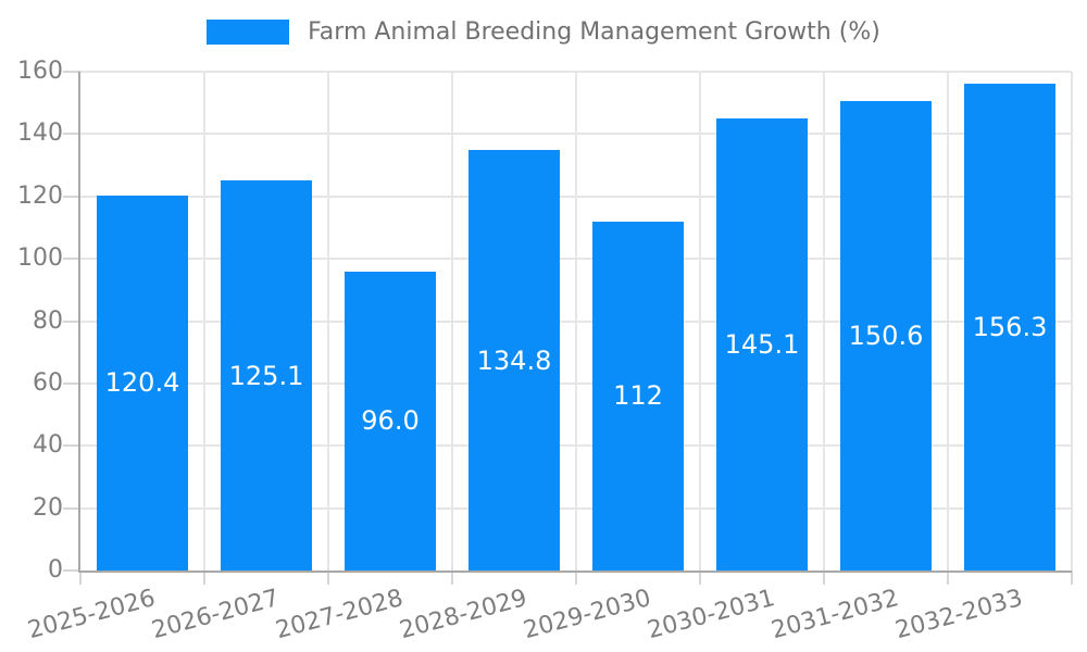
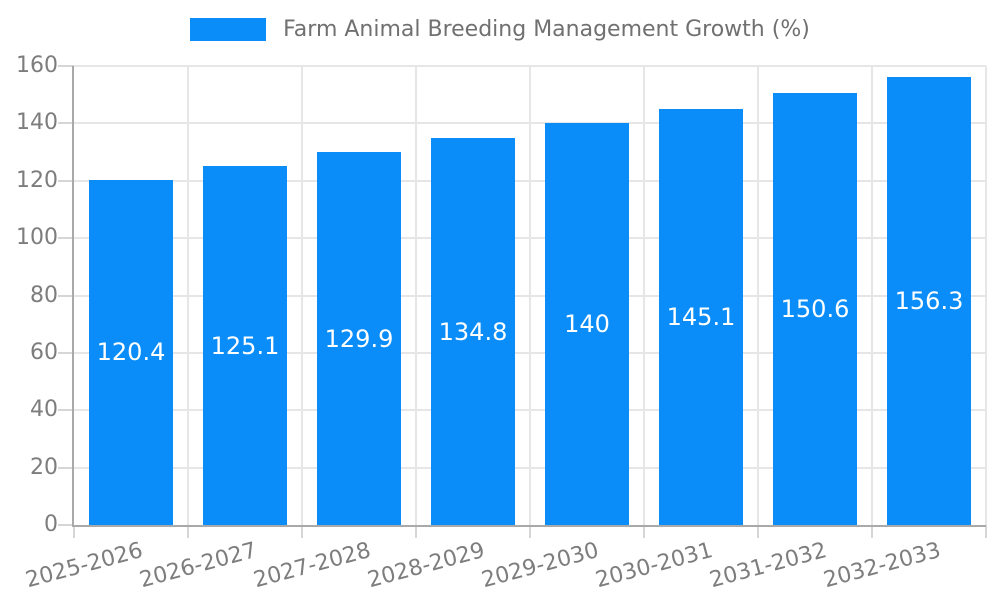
2027-2028: 96.0 -> 129.9
2029-2030: 112 -> 140
